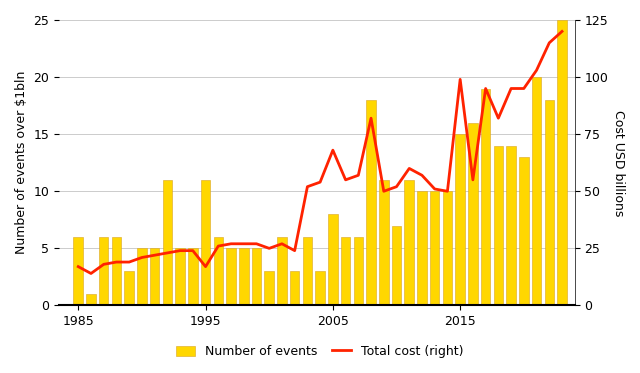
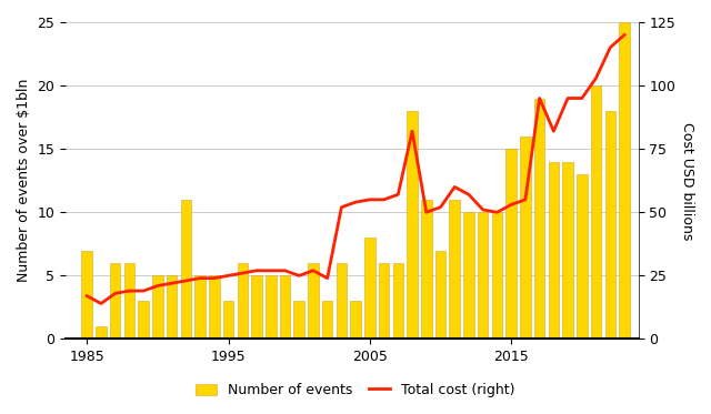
Number of events/1985: 6 -> 7
Number of events/1995: 11 -> 3
Total cost (right)/1995: 17 -> 25
Total cost (right)/2005: 68 -> 55
Total cost (right)/2015: 99 -> 53
